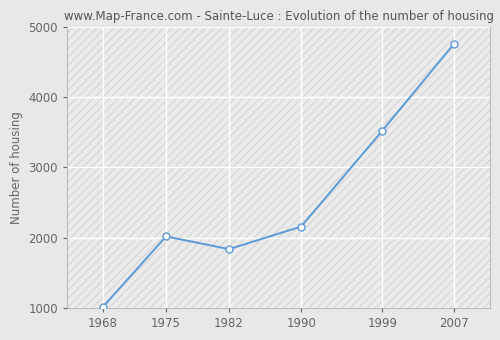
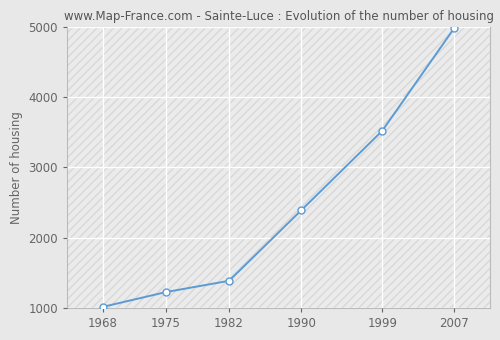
1975: 2020 -> 1230
1982: 1840 -> 1390
1990: 2160 -> 2390
2007: 4760 -> 4980
